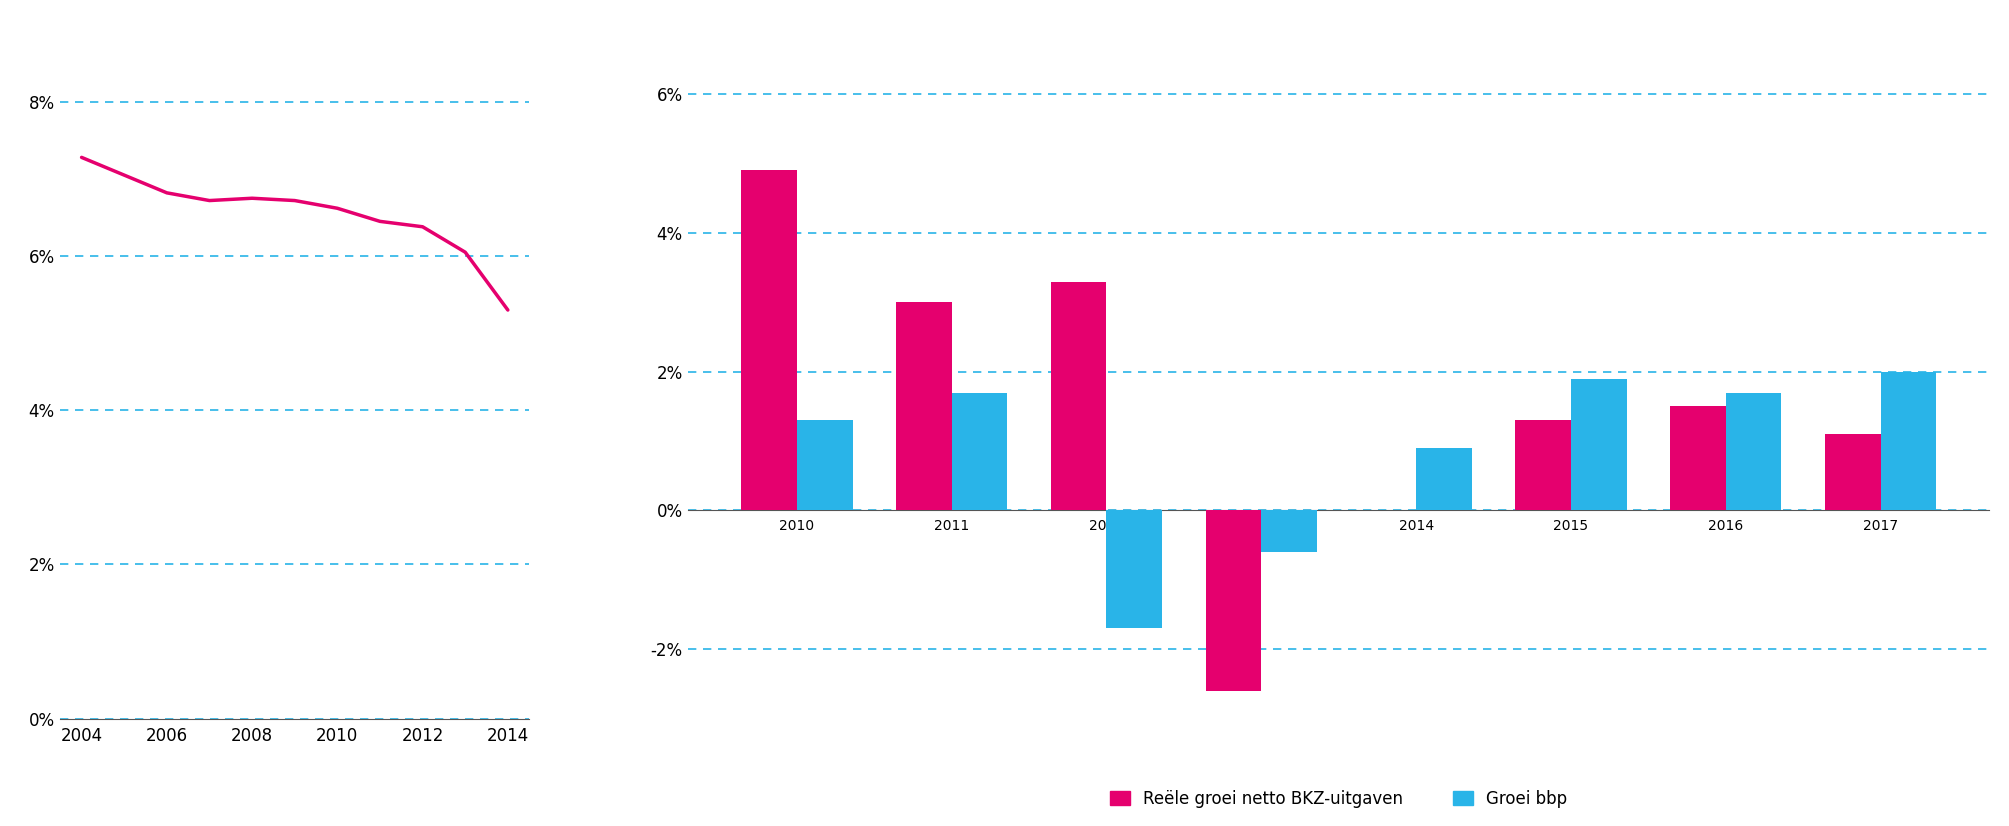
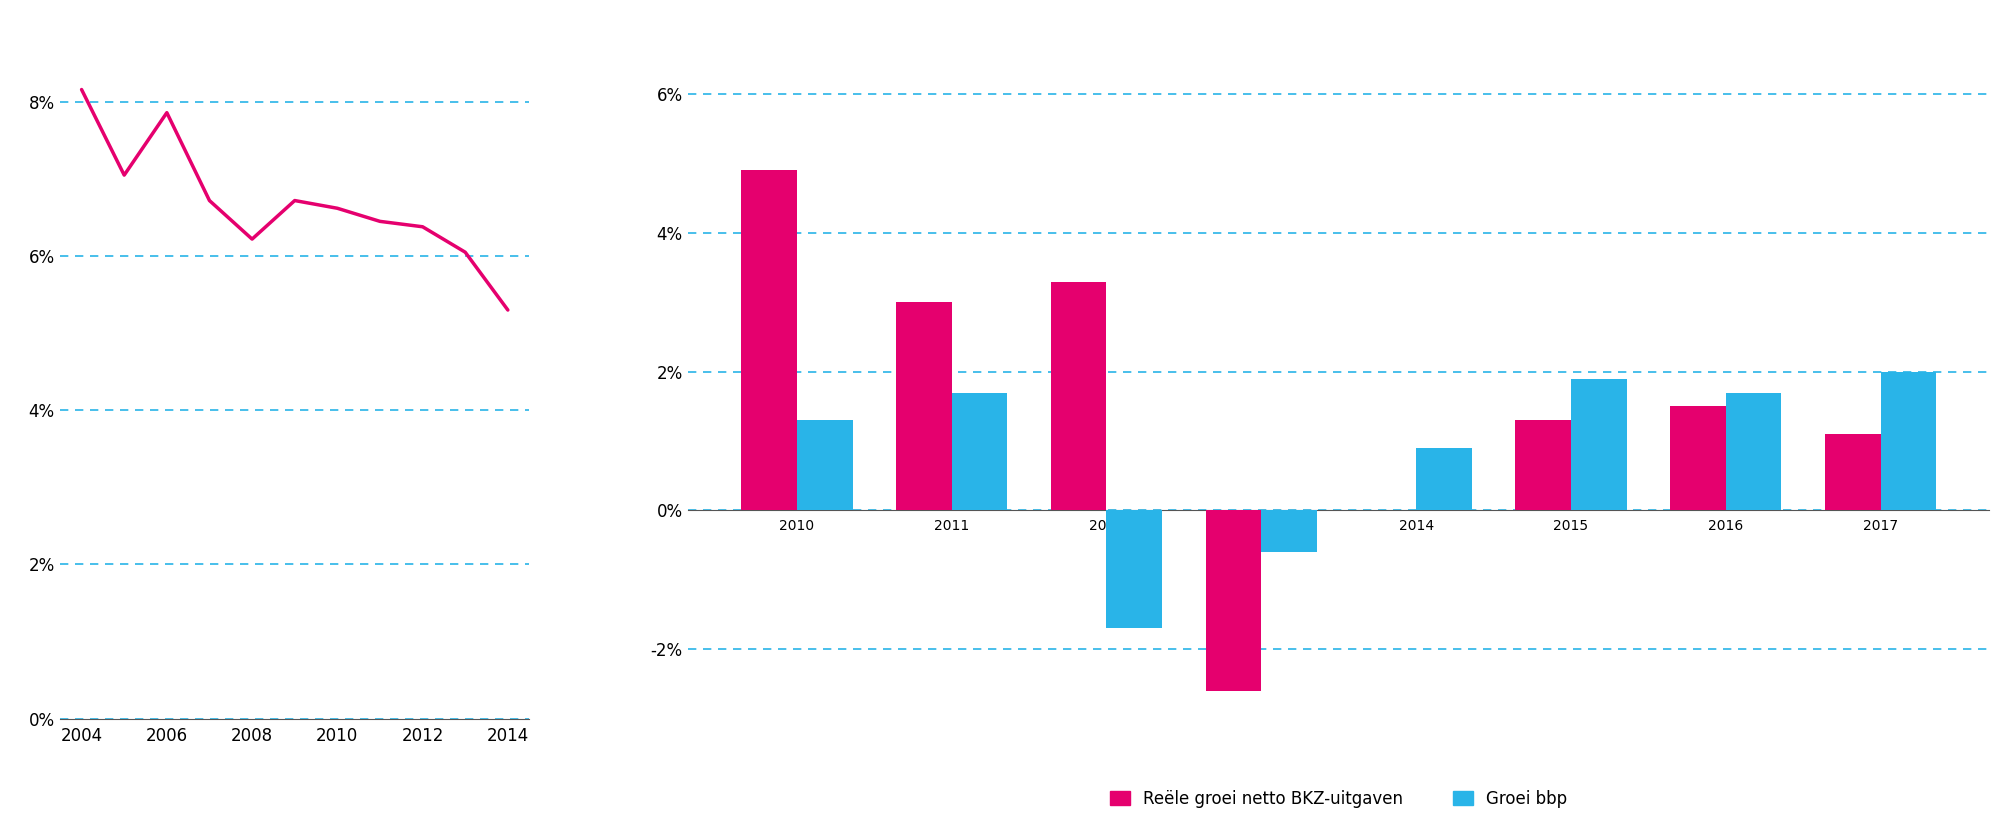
2004: 7.28% -> 8.16%
2006: 6.82% -> 7.86%
2008: 6.75% -> 6.22%
